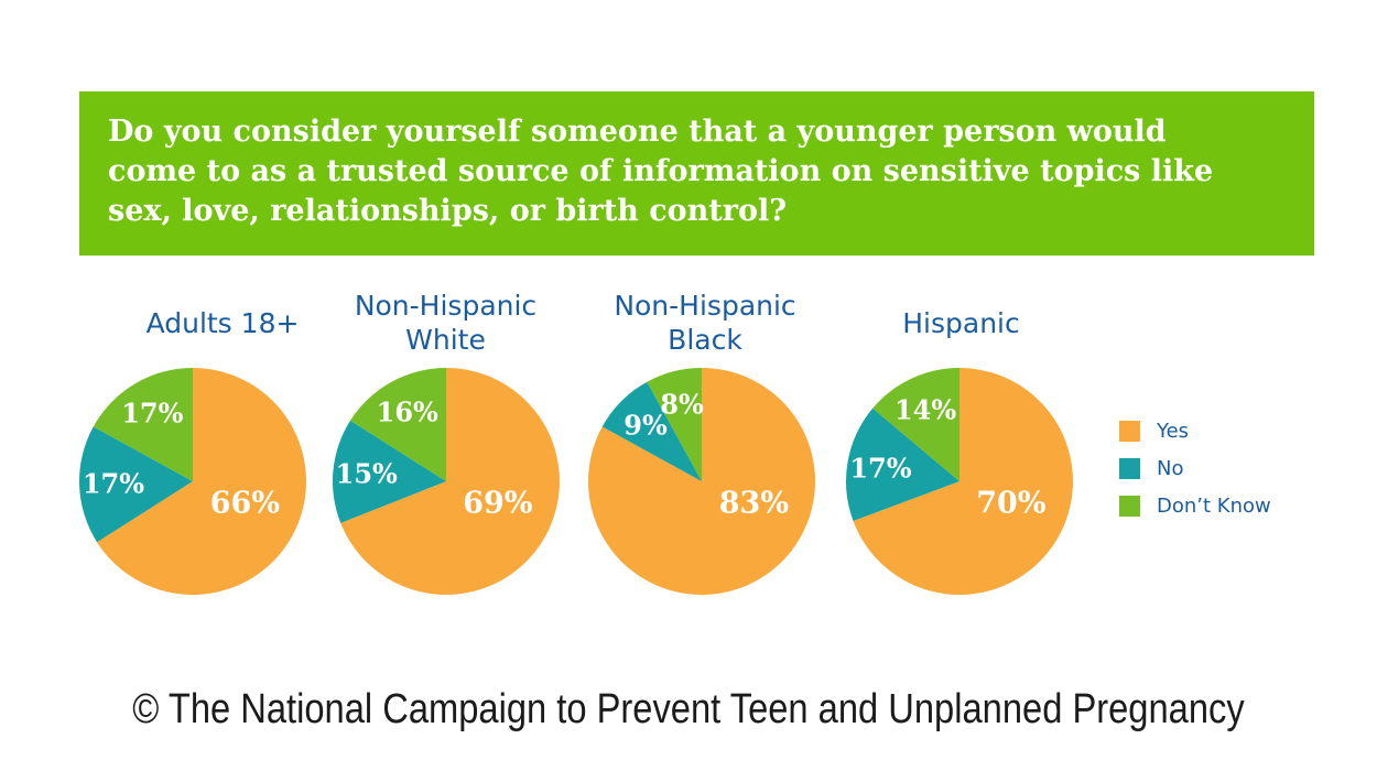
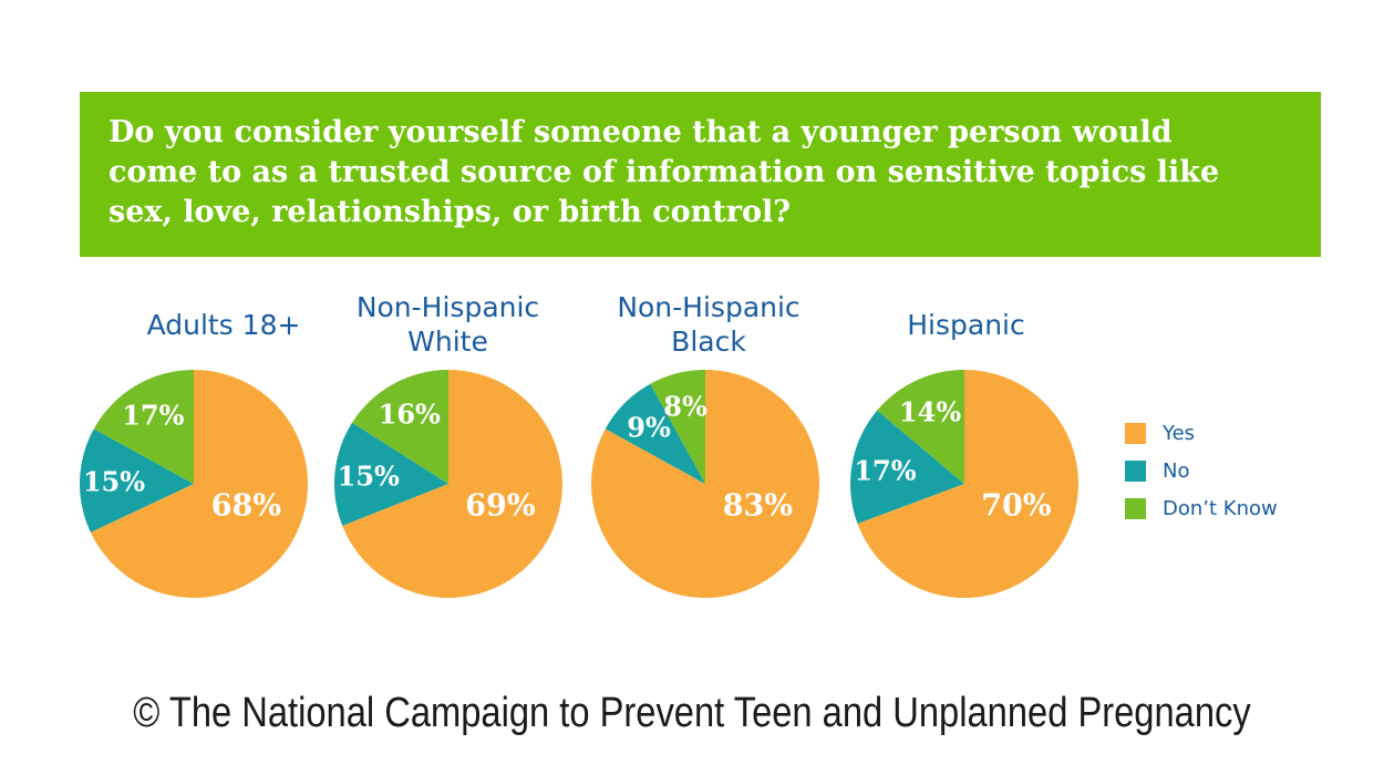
Adults 18+/Yes: 66% -> 68%
Adults 18+/No: 17% -> 15%
